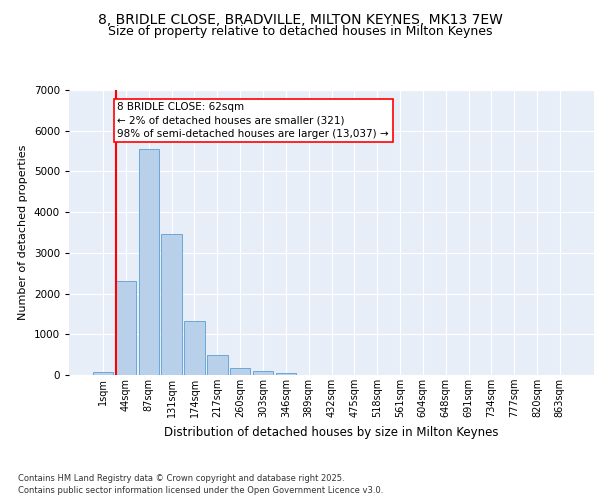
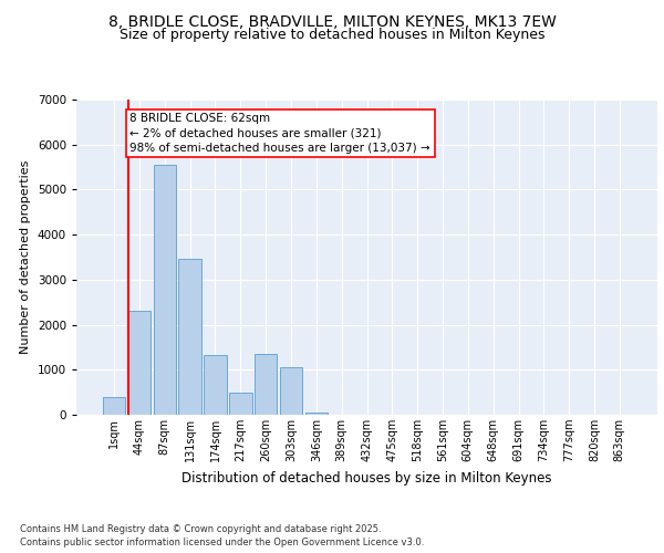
1sqm: 80 -> 400
260sqm: 180 -> 1350
303sqm: 100 -> 1050
